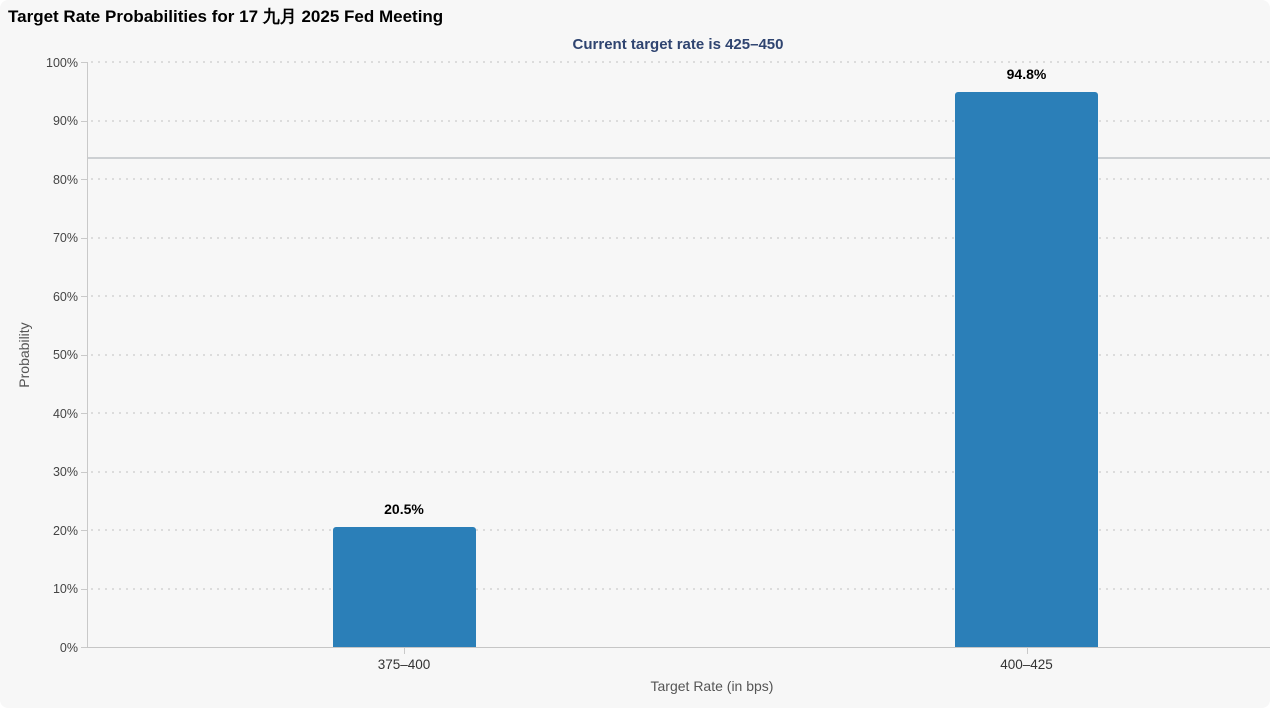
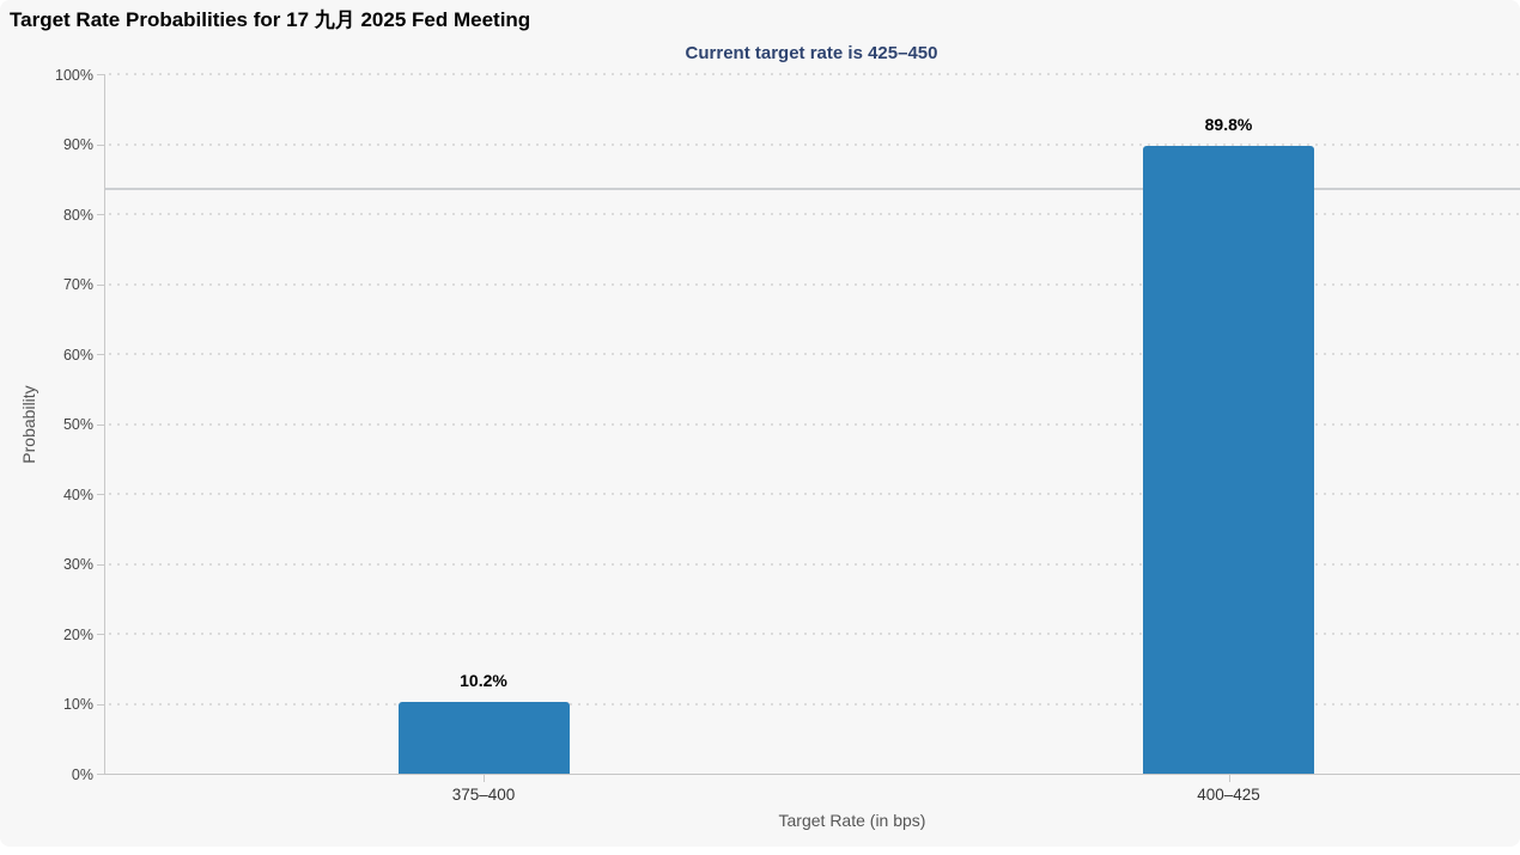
375–400: 20.5% -> 10.2%
400–425: 94.8% -> 89.8%
